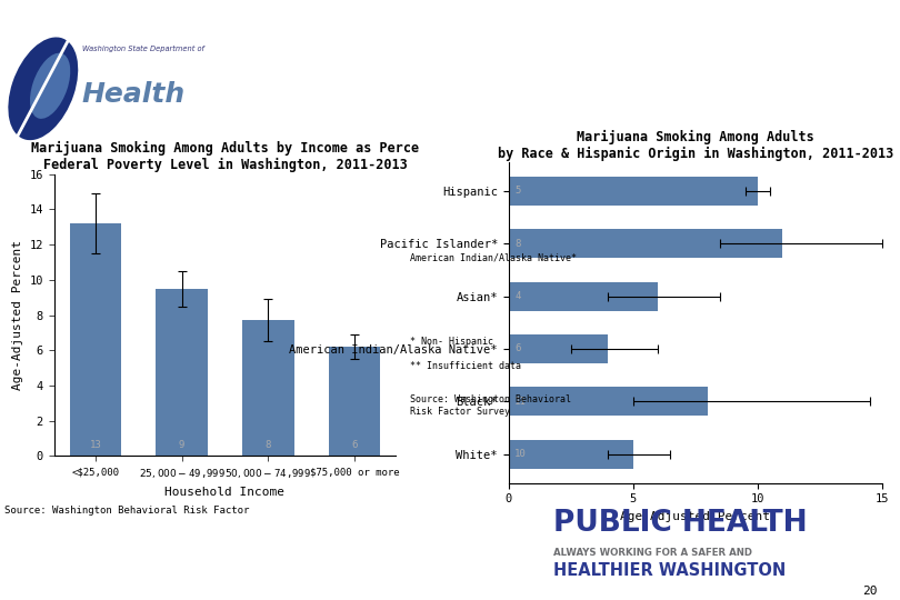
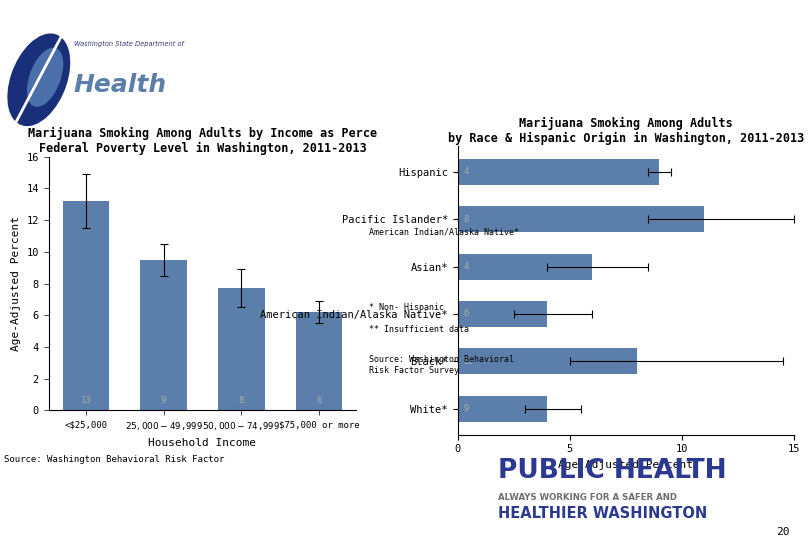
Hispanic: 10 -> 9
White*: 5 -> 4
